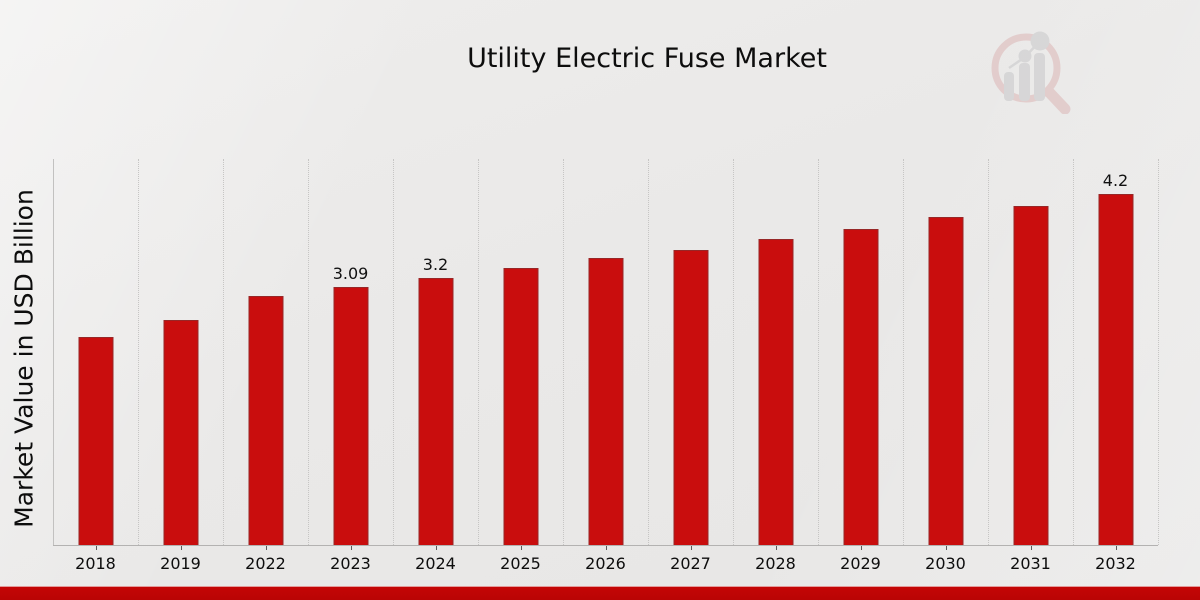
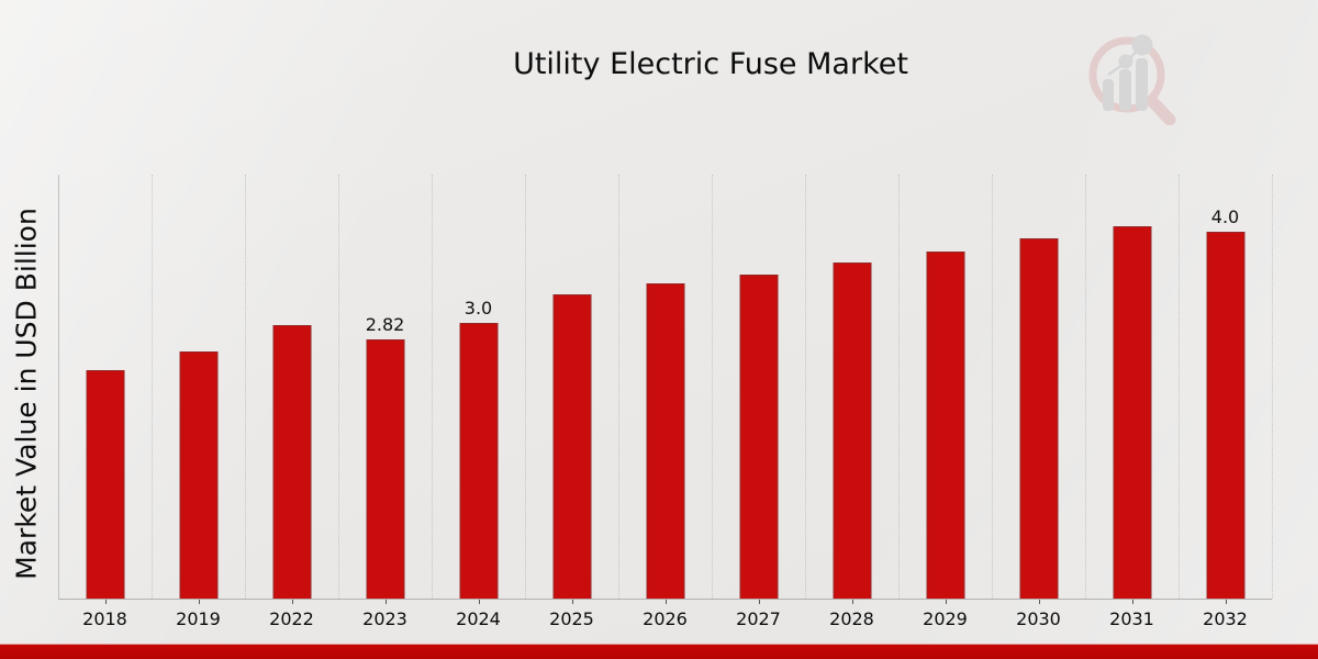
2023: 3.09 -> 2.82
2024: 3.2 -> 3.0
2032: 4.2 -> 4.0
